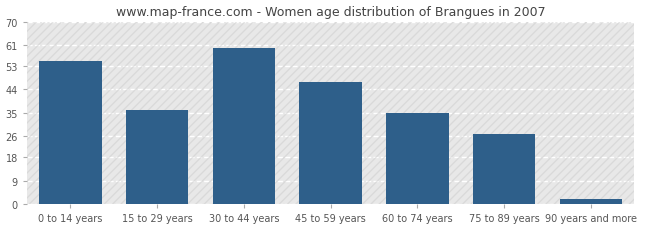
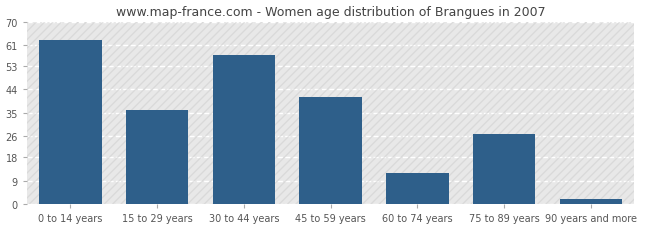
0 to 14 years: 55 -> 63
30 to 44 years: 60 -> 57
45 to 59 years: 47 -> 41
60 to 74 years: 35 -> 12
